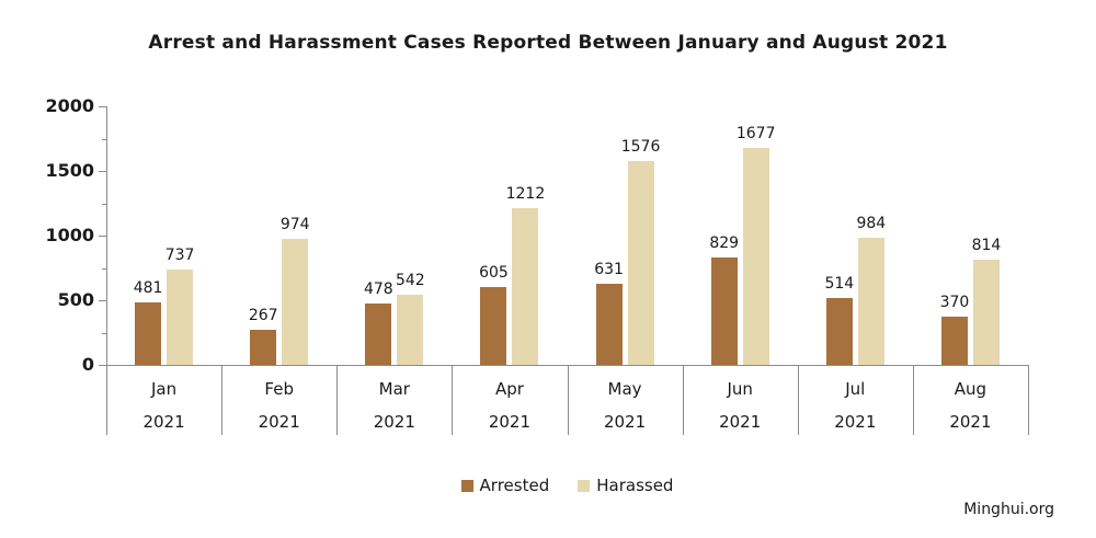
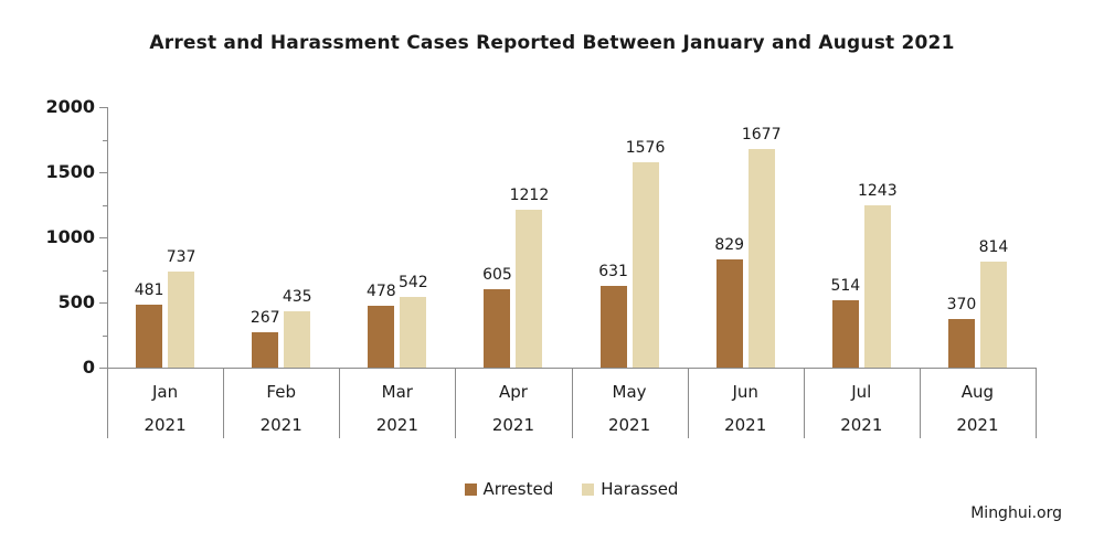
Harassed/Feb: 974 -> 435
Harassed/Jul: 984 -> 1243
